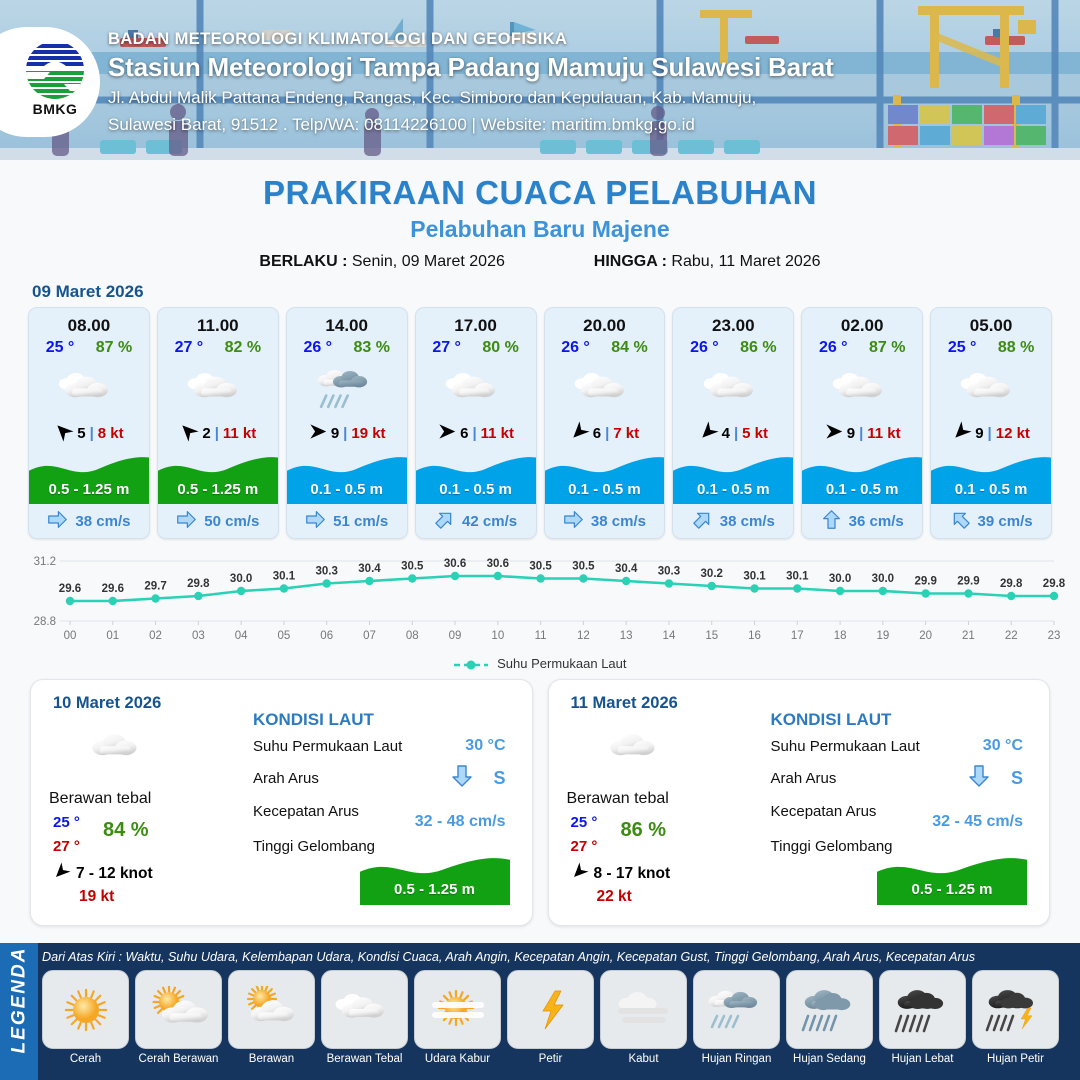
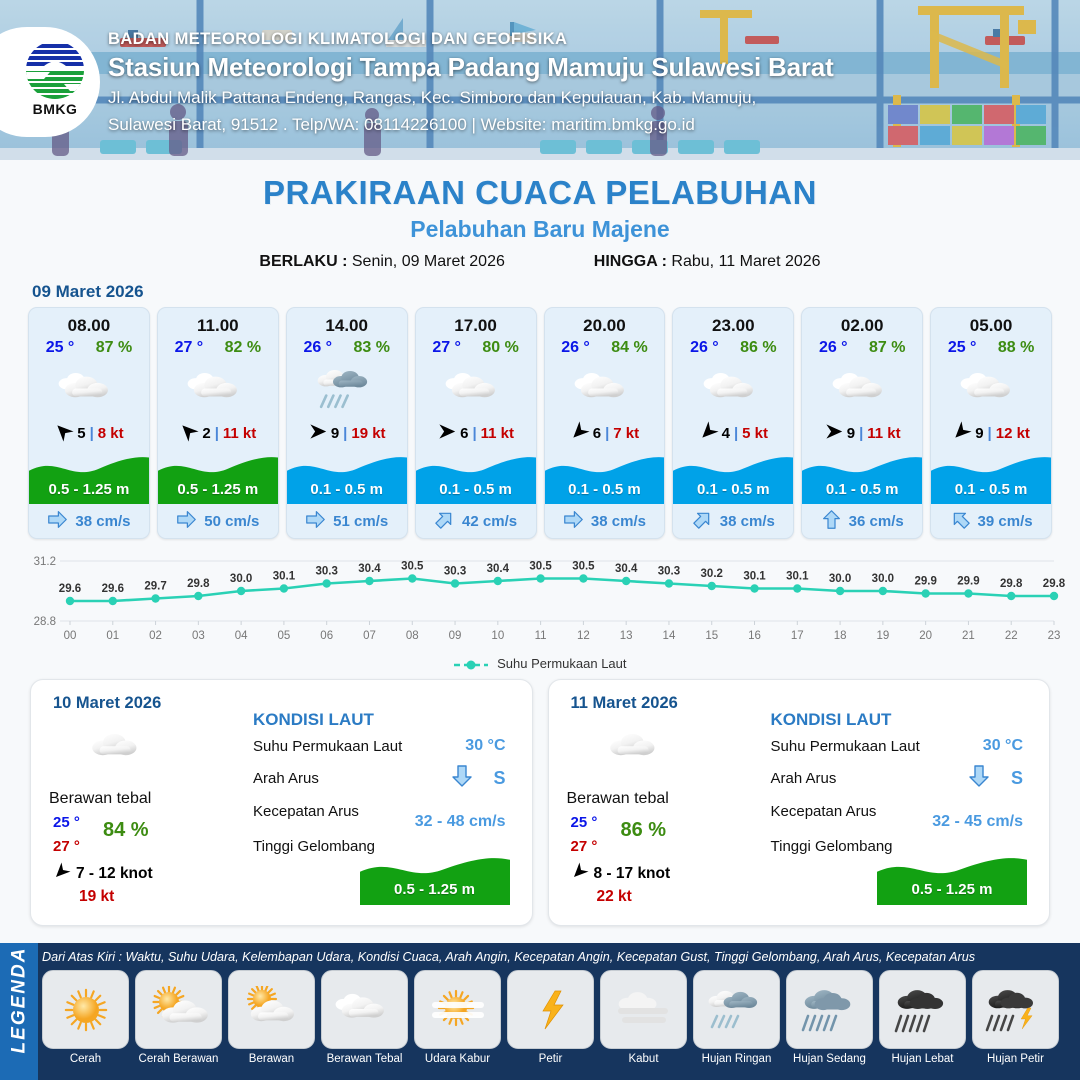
09: 30.6 -> 30.3
10: 30.6 -> 30.4
